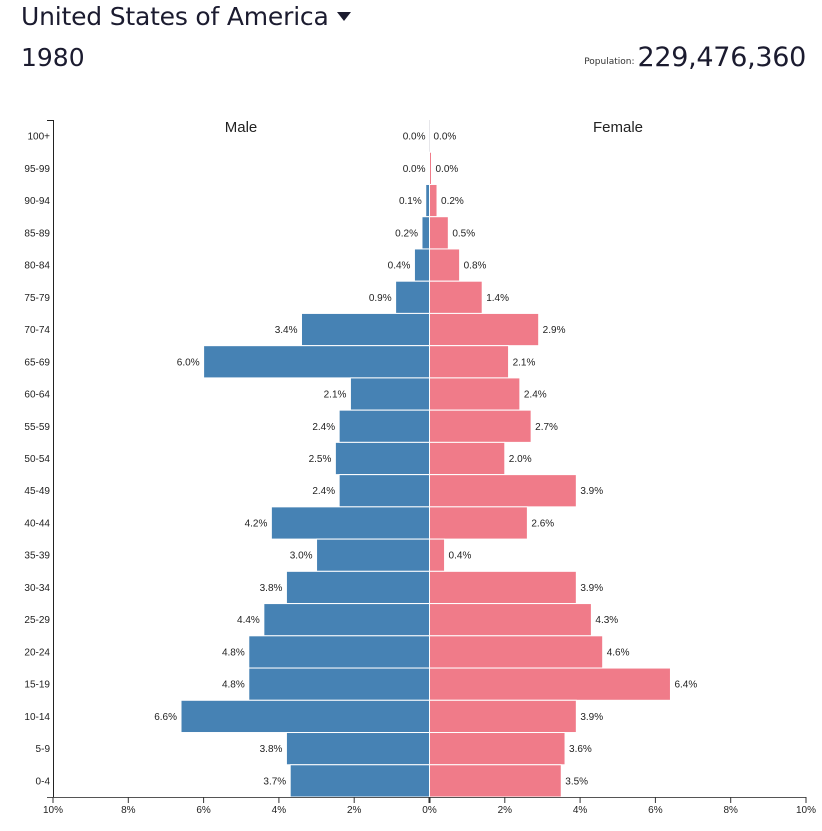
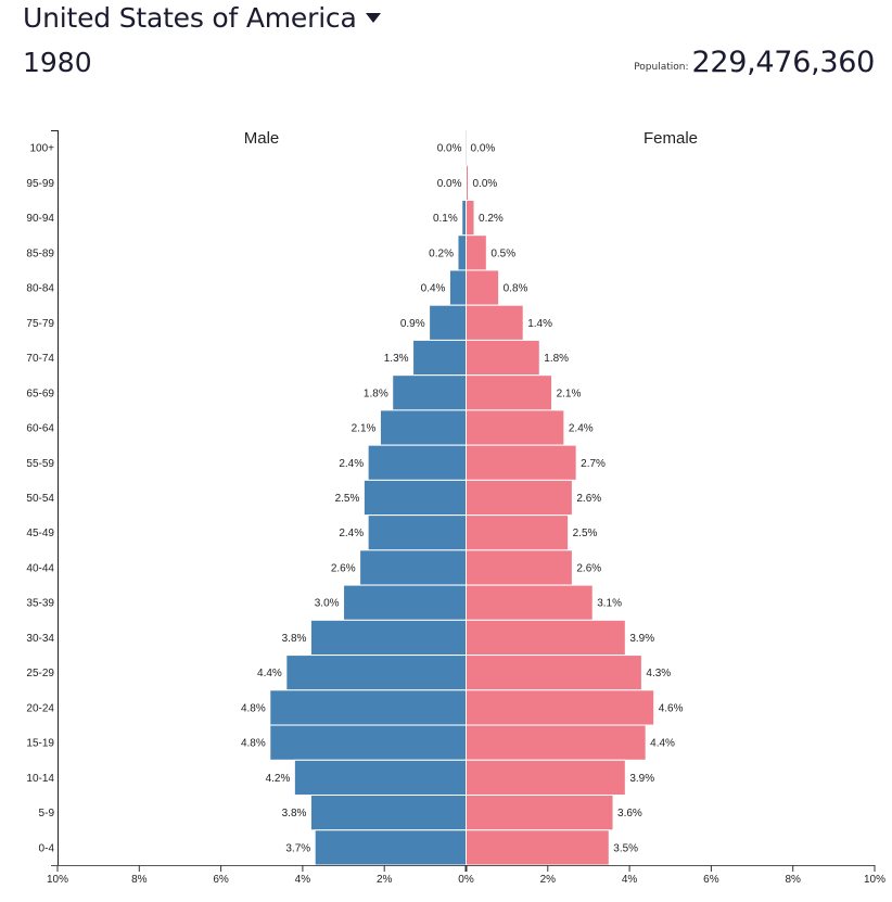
Male/70-74: 3.4% -> 1.3%
Female/70-74: 2.9% -> 1.8%
Male/65-69: 6.0% -> 1.8%
Female/50-54: 2.0% -> 2.6%
Female/45-49: 3.9% -> 2.5%
Male/40-44: 4.2% -> 2.6%
Female/35-39: 0.4% -> 3.1%
Female/15-19: 6.4% -> 4.4%
Male/10-14: 6.6% -> 4.2%
